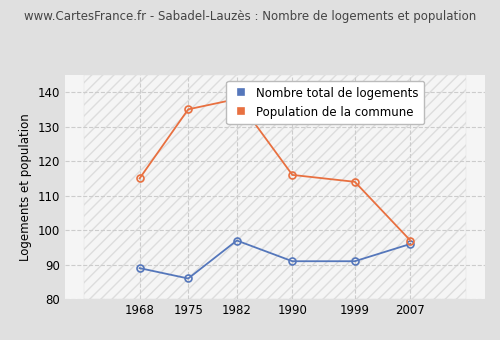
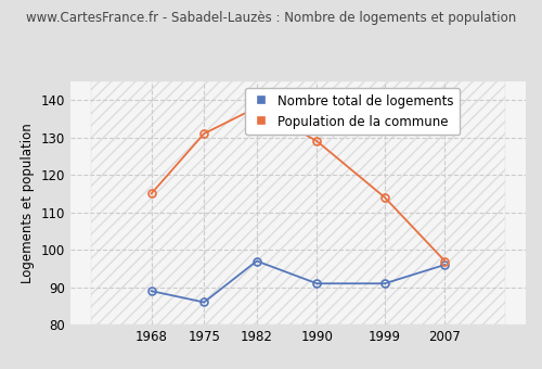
Population de la commune/1975: 135 -> 131
Population de la commune/1990: 116 -> 129
